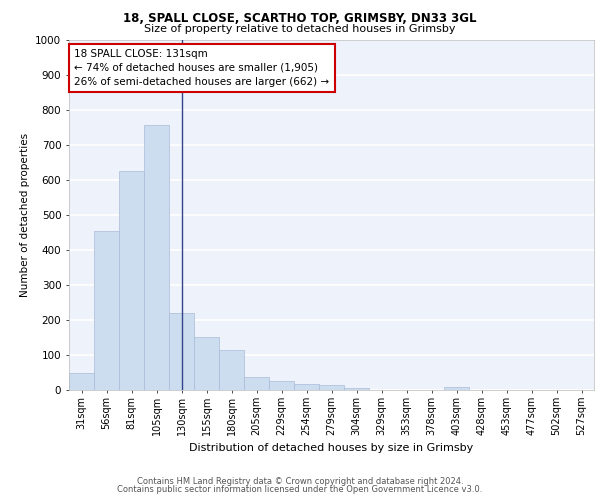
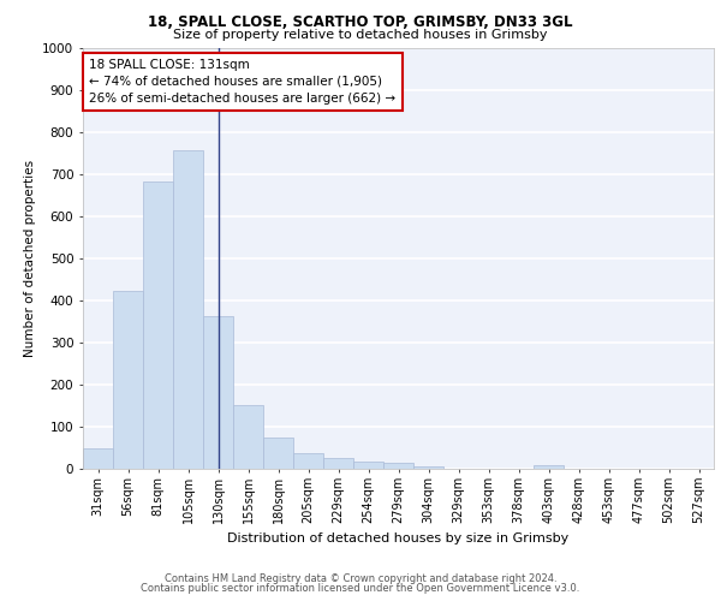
56sqm: 455 -> 423
81sqm: 625 -> 682
130sqm: 220 -> 363
180sqm: 115 -> 75
